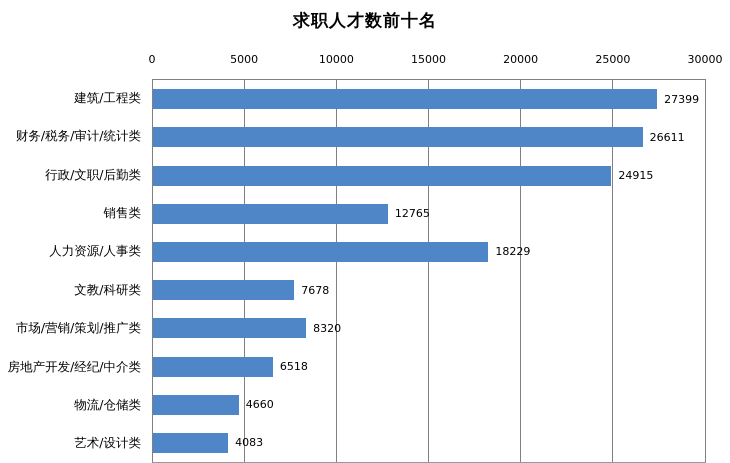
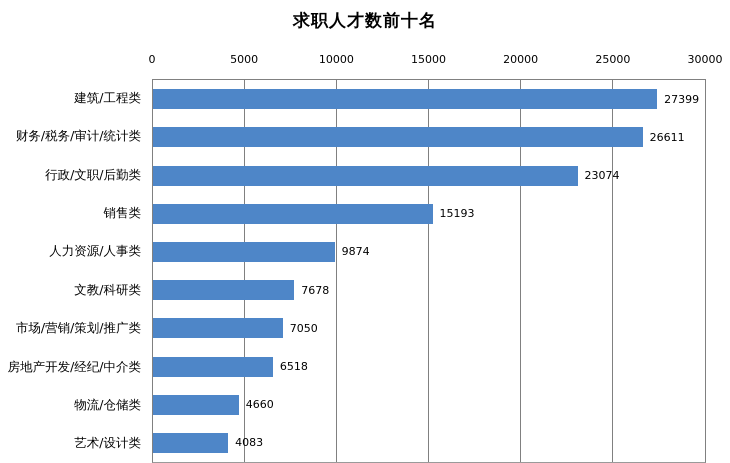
行政/文职/后勤类: 24915 -> 23074
销售类: 12765 -> 15193
人力资源/人事类: 18229 -> 9874
市场/营销/策划/推广类: 8320 -> 7050
